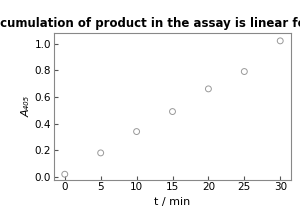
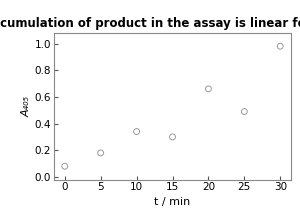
0: 0.02 -> 0.08
15: 0.49 -> 0.30
25: 0.79 -> 0.49
30: 1.02 -> 0.98
